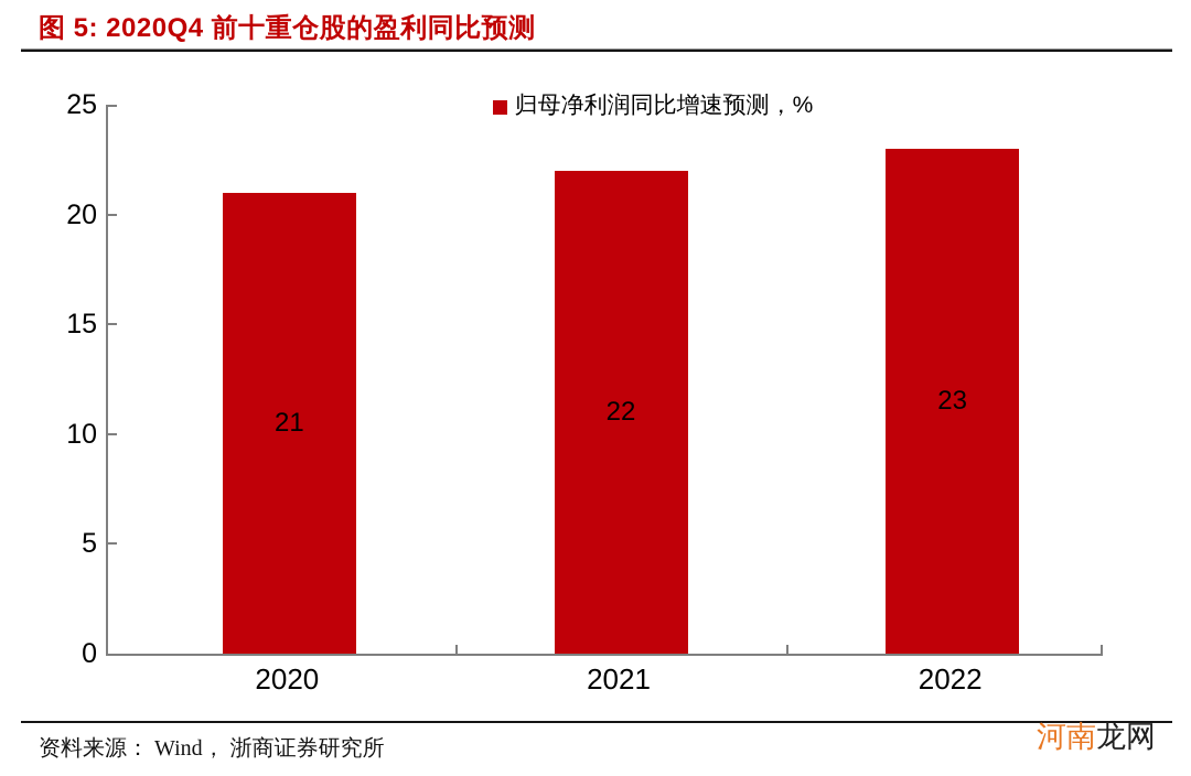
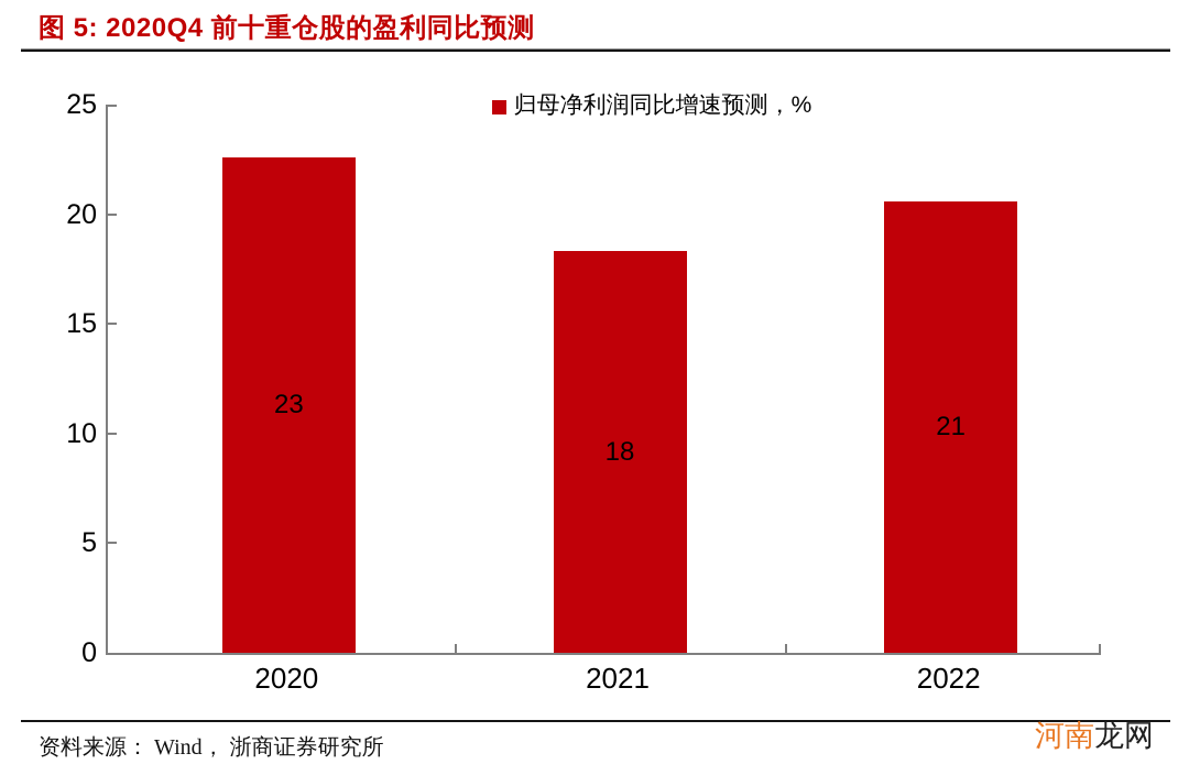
2020: 21 -> 23
2021: 22 -> 18
2022: 23 -> 21
